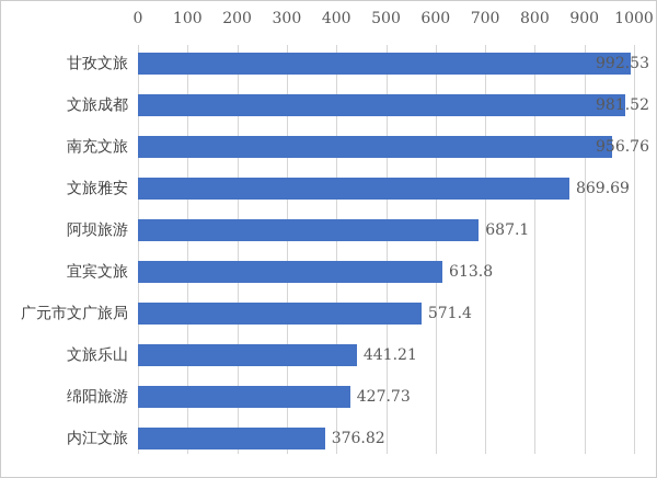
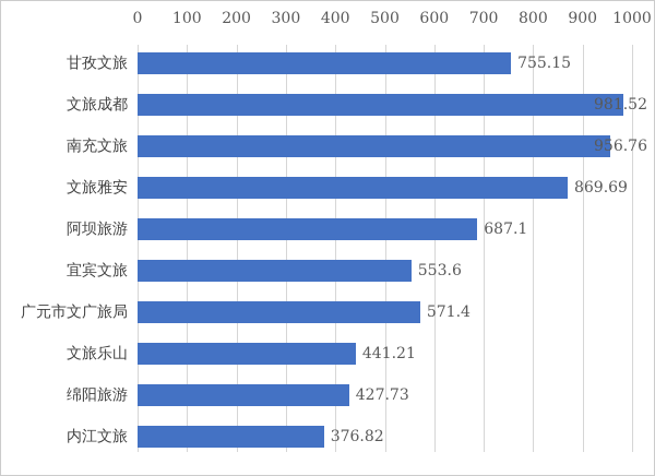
甘孜文旅: 992.53 -> 755.15
宜宾文旅: 613.8 -> 553.6
